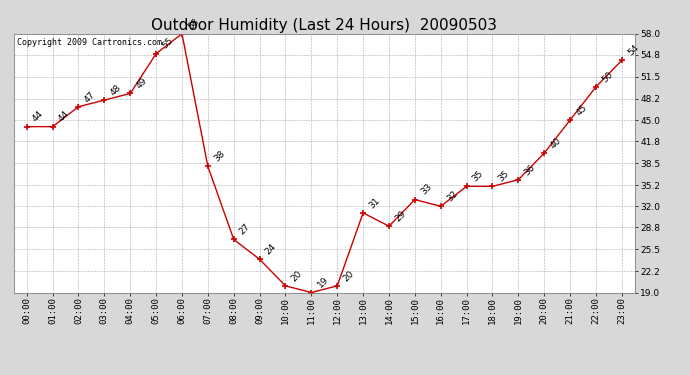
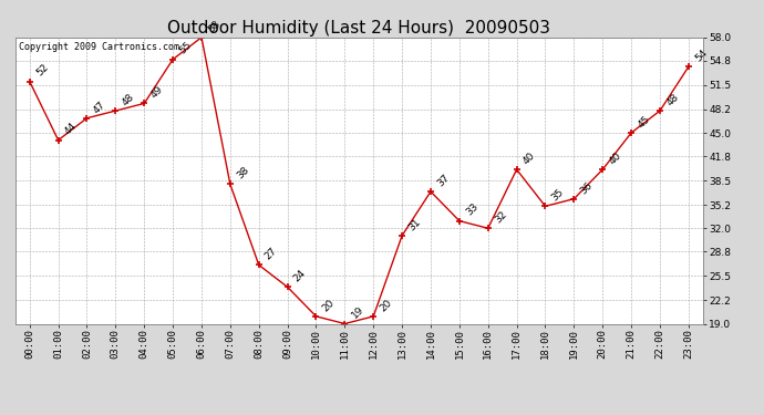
00:00: 44 -> 52
14:00: 29 -> 37
17:00: 35 -> 40
22:00: 50 -> 48
